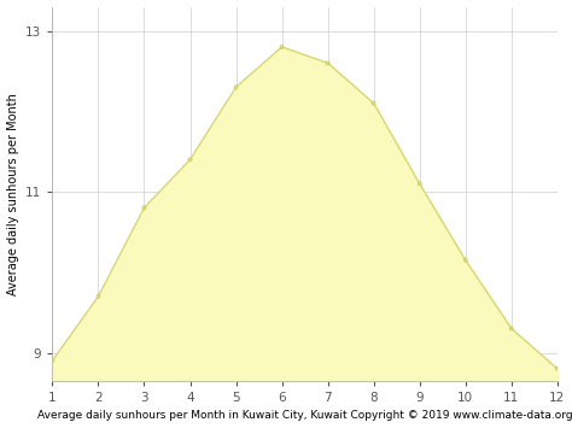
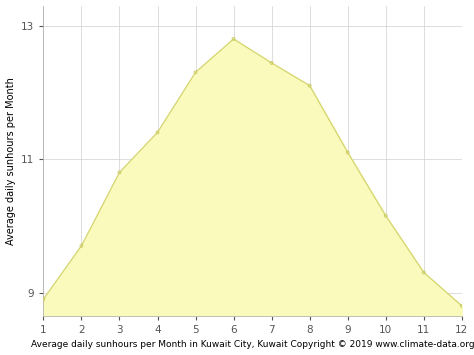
7: 12.60 -> 12.44
